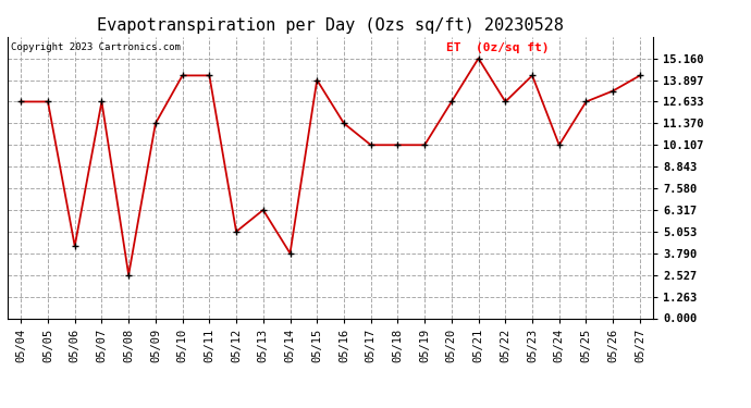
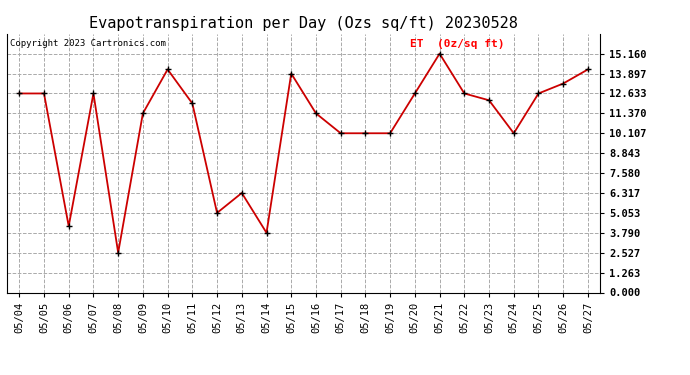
05/11: 14.2 -> 12.0
05/23: 14.2 -> 12.2
